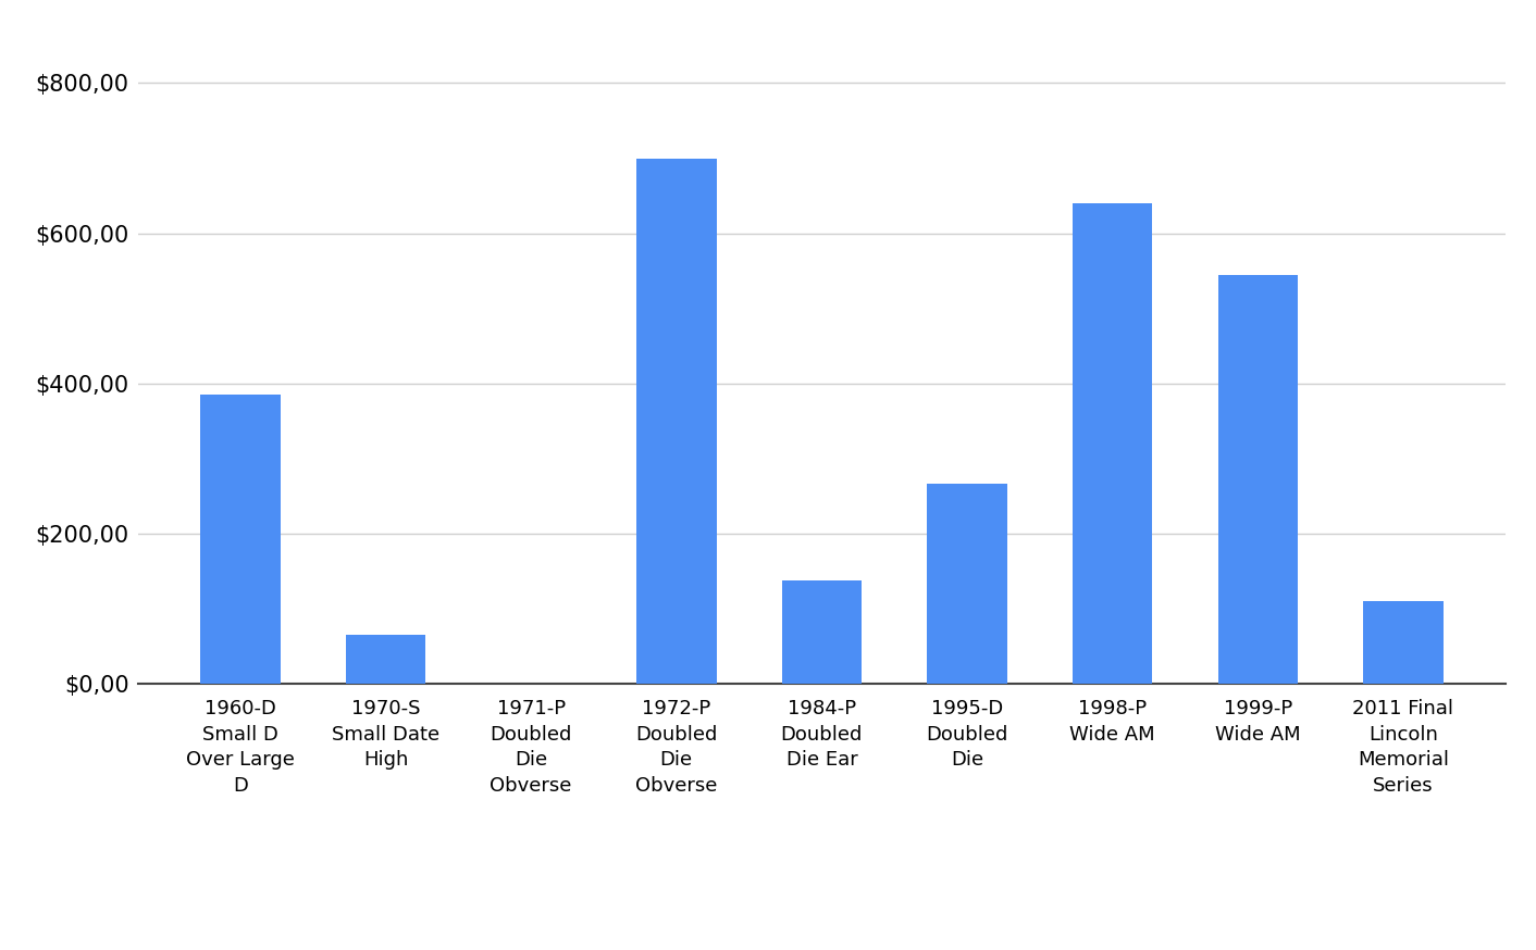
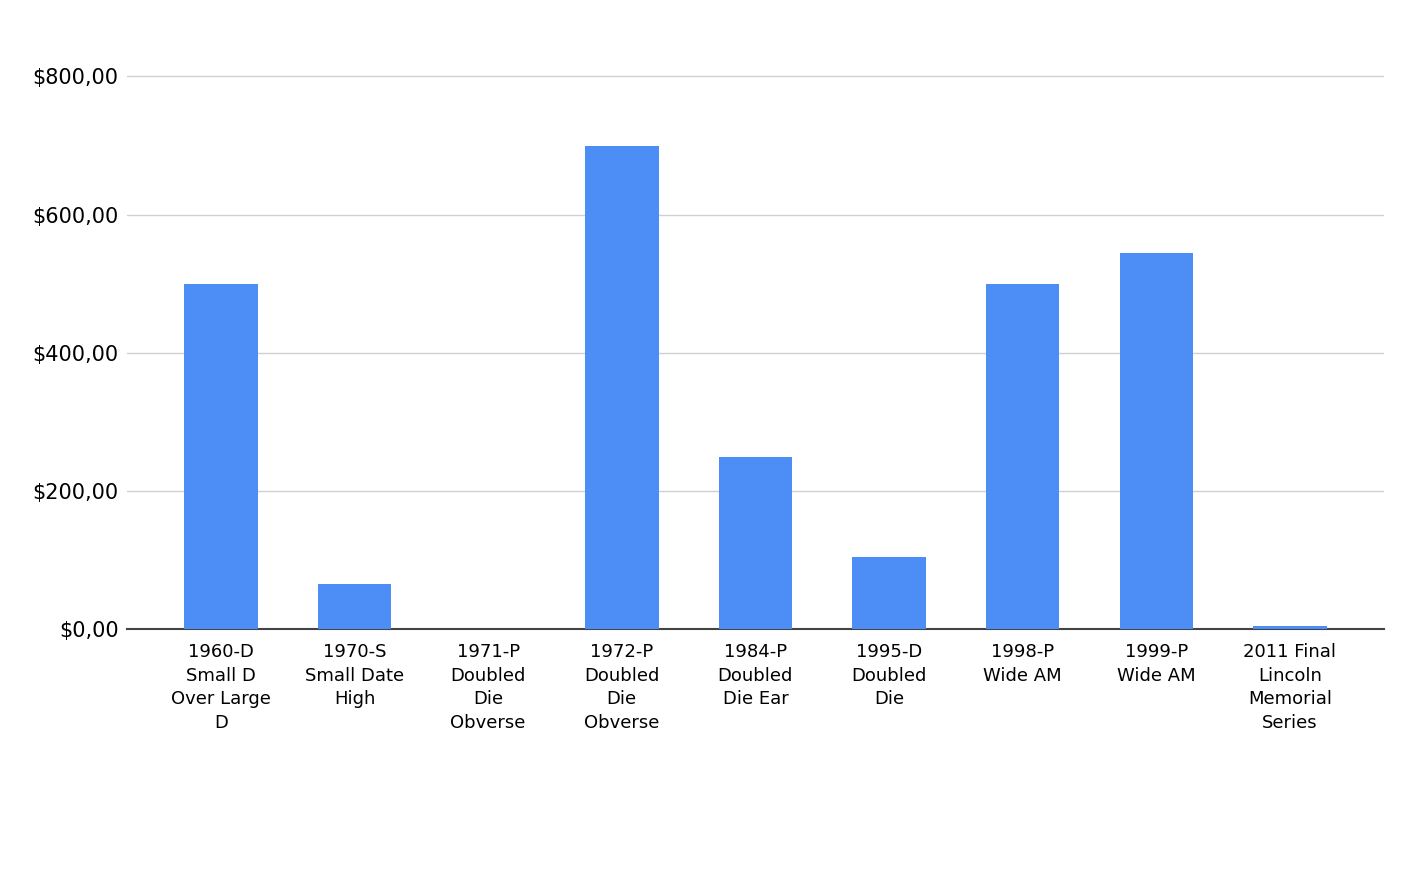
1960-D Small D Over Large D: $386 -> $500
1984-P Doubled Die Ear: $138 -> $250
1995-D Doubled Die: $266 -> $105
1998-P Wide AM: $640 -> $500
2011 Final Lincoln Memorial Series: $110 -> $5
